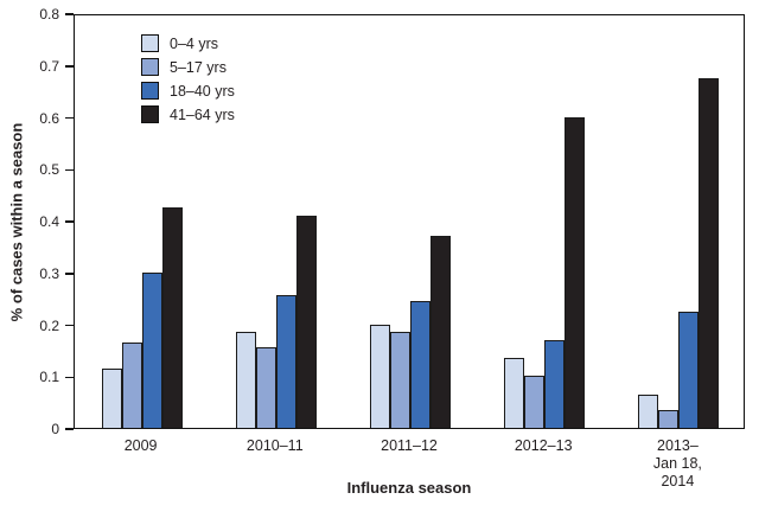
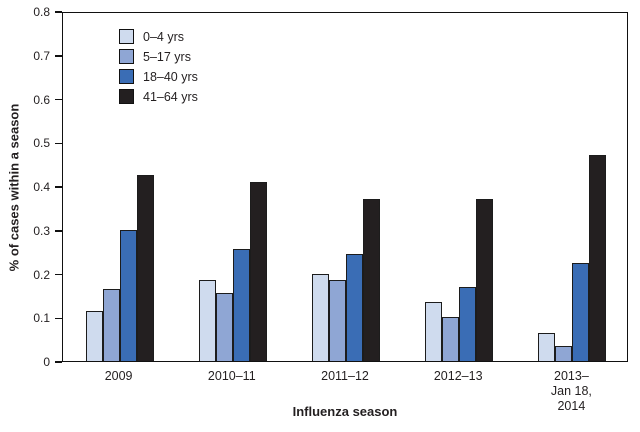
41–64 yrs/2012–13: 0.60 -> 0.37
41–64 yrs/2013– Jan 18, 2014: 0.68 -> 0.47
